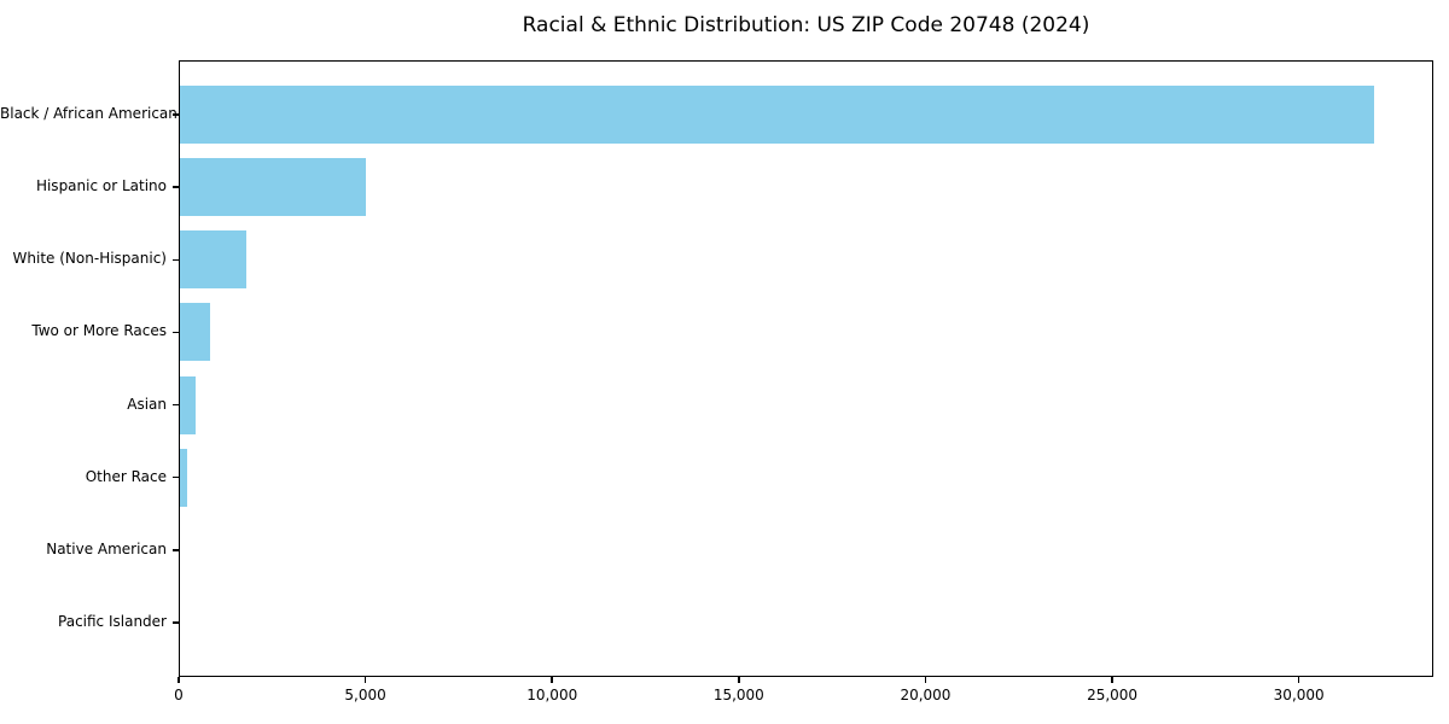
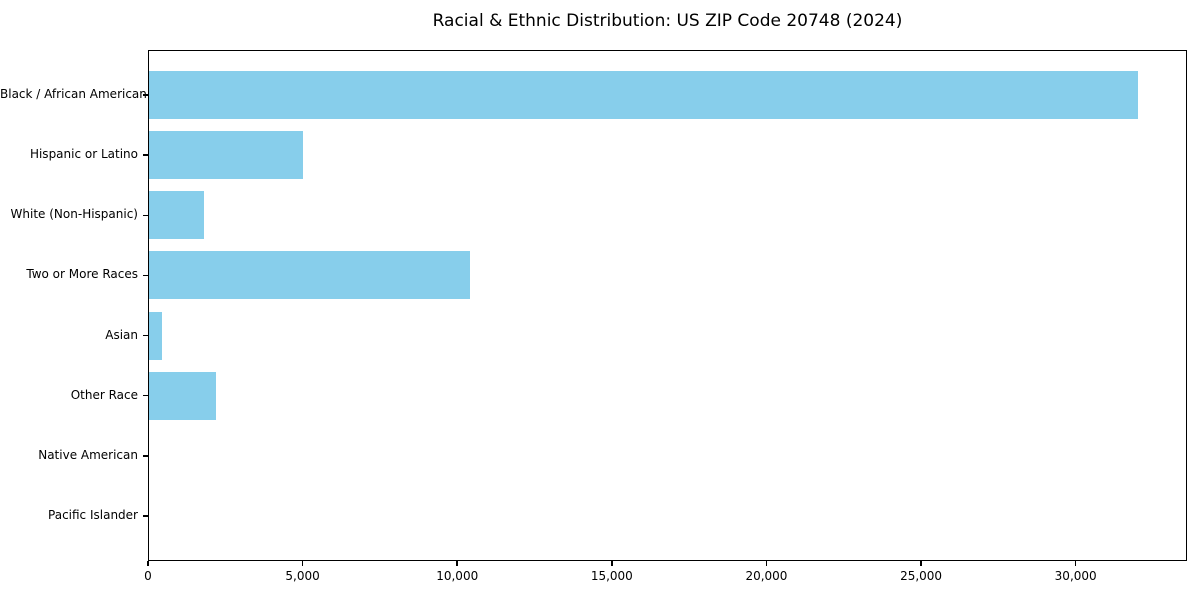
Two or More Races: 800 -> 10400
Other Race: 200 -> 2200
